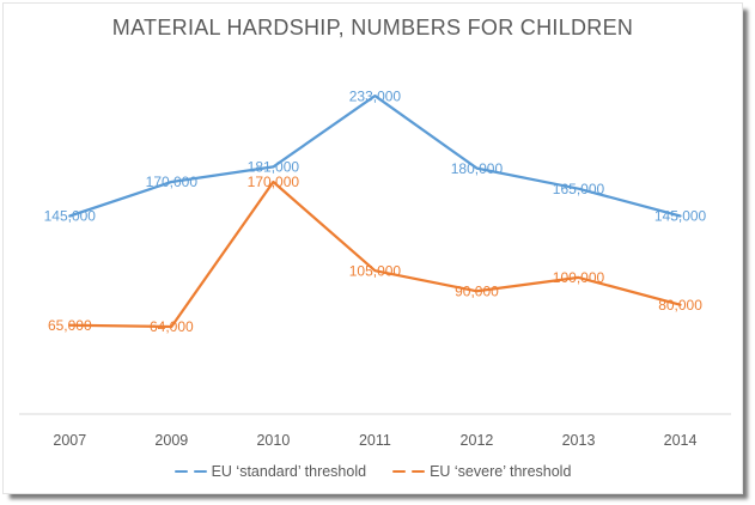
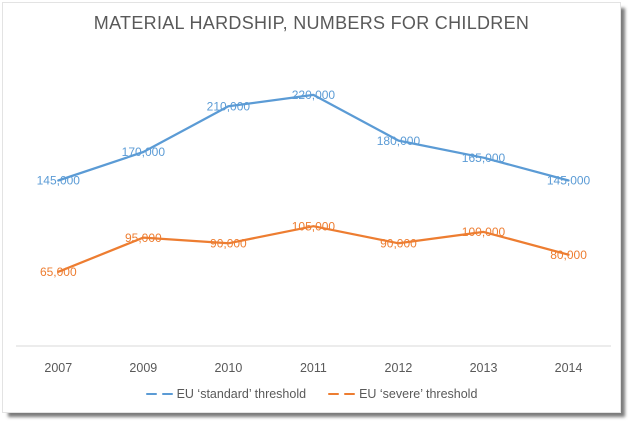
EU ‘severe’ threshold/2009: 64,000 -> 95,000
EU ‘standard’ threshold/2010: 181,000 -> 210,000
EU ‘severe’ threshold/2010: 170,000 -> 90,000
EU ‘standard’ threshold/2011: 233,000 -> 220,000
